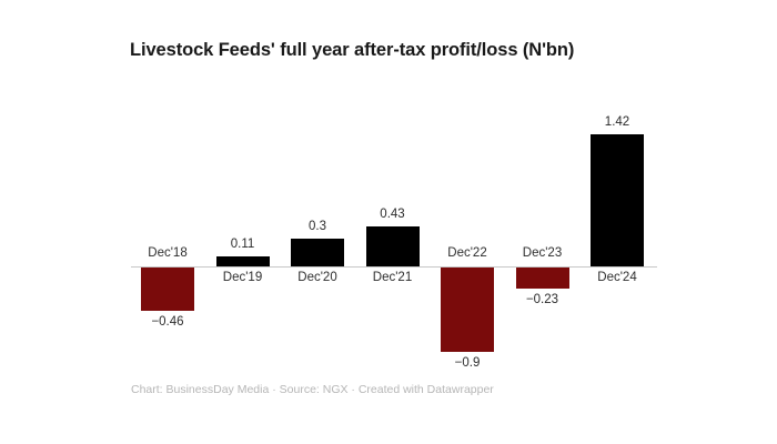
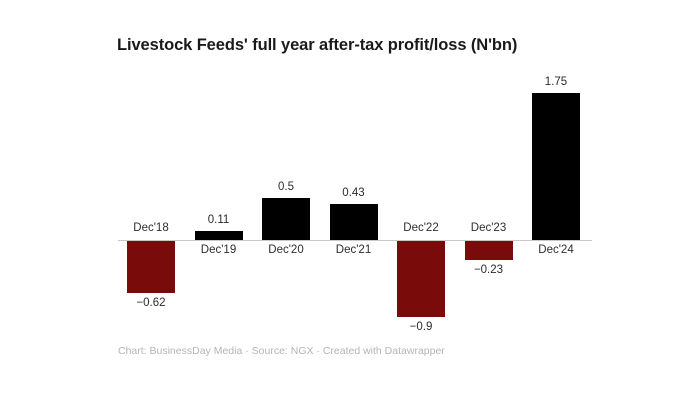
Dec'18: −0.46 -> −0.62
Dec'20: 0.3 -> 0.5
Dec'24: 1.42 -> 1.75
